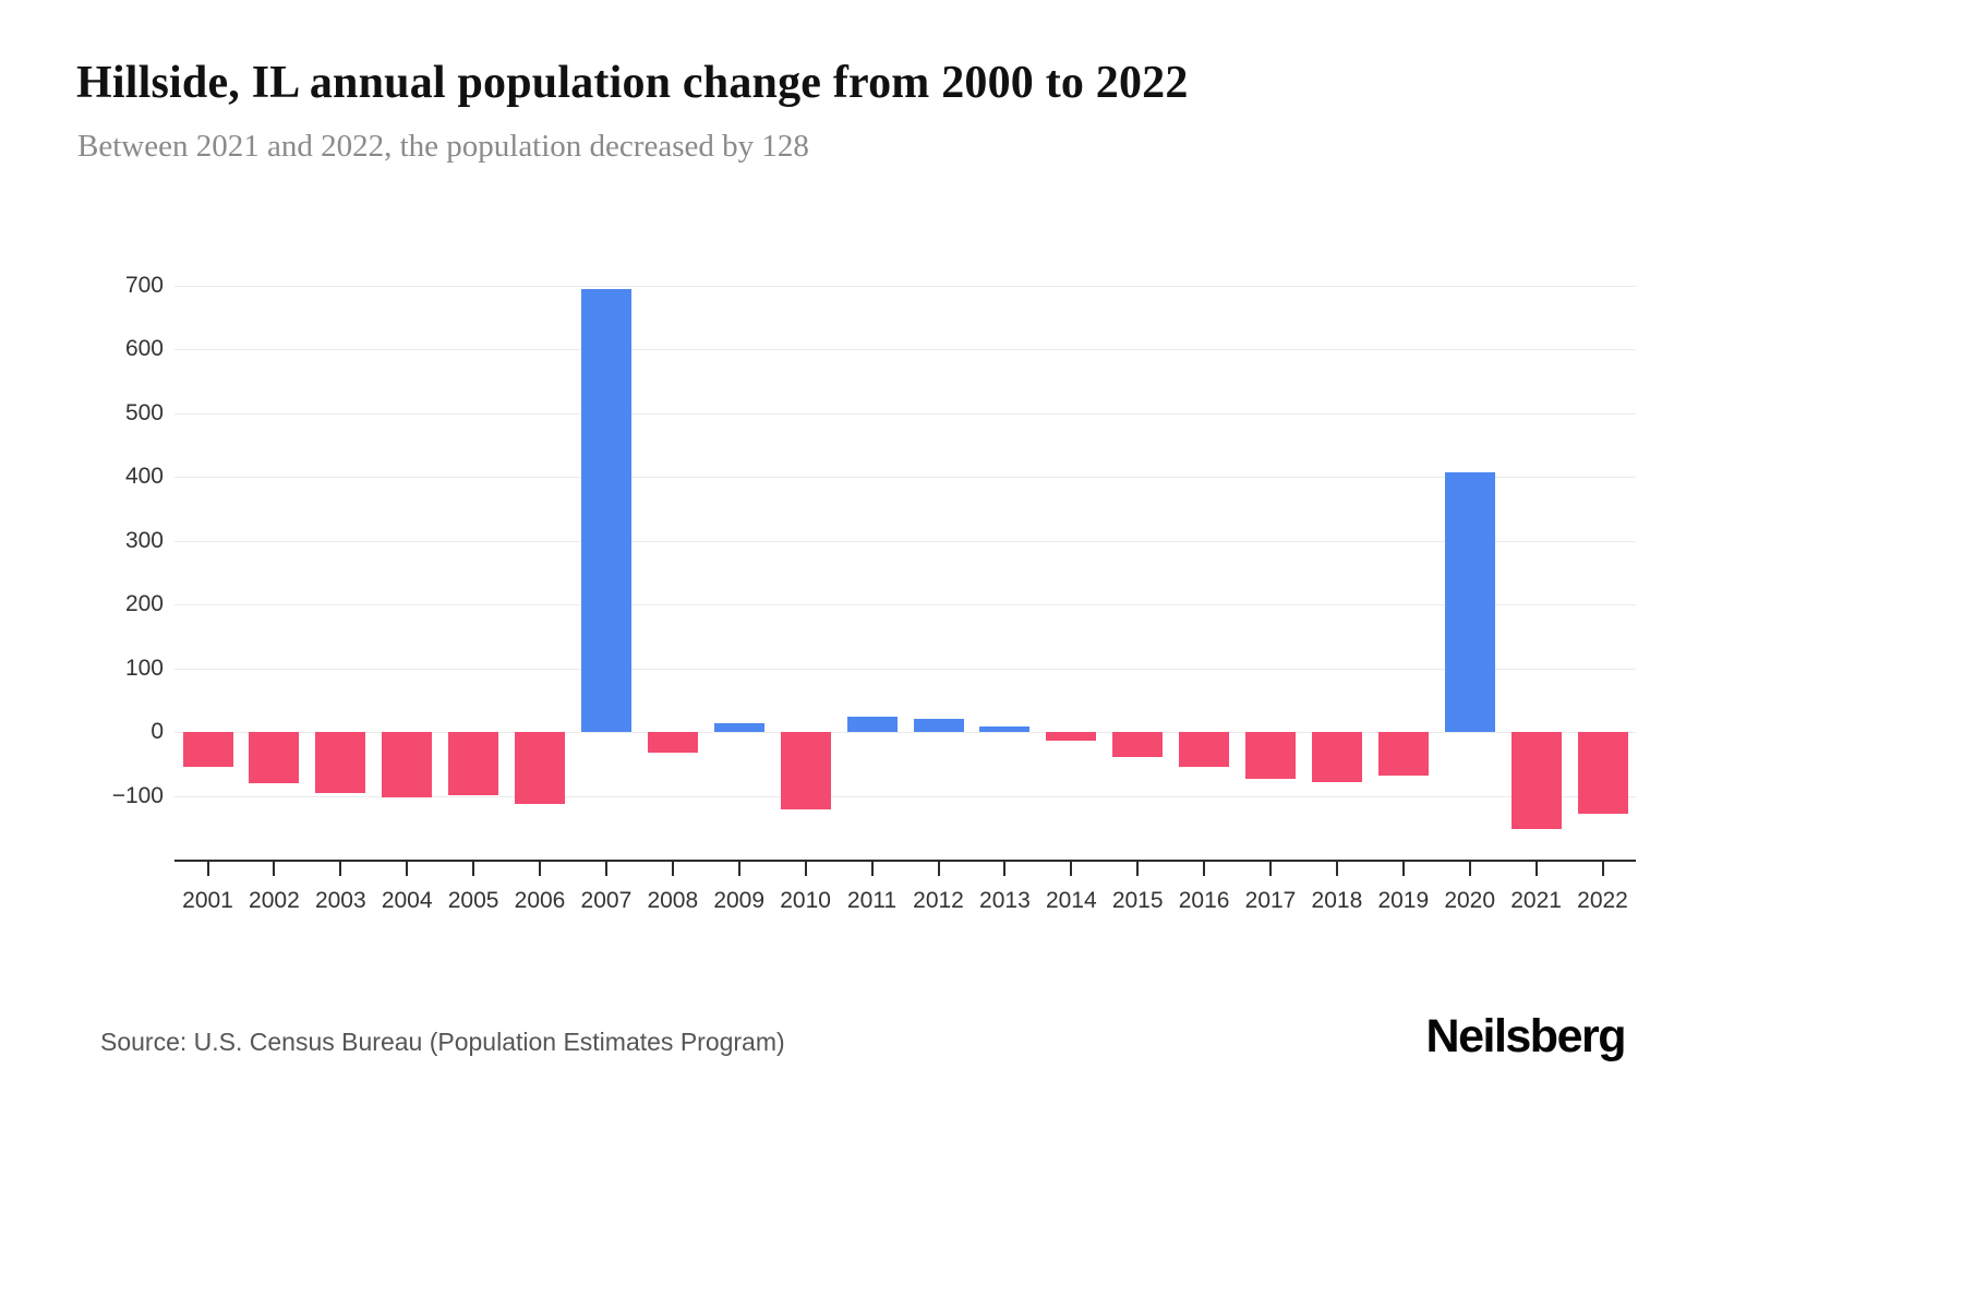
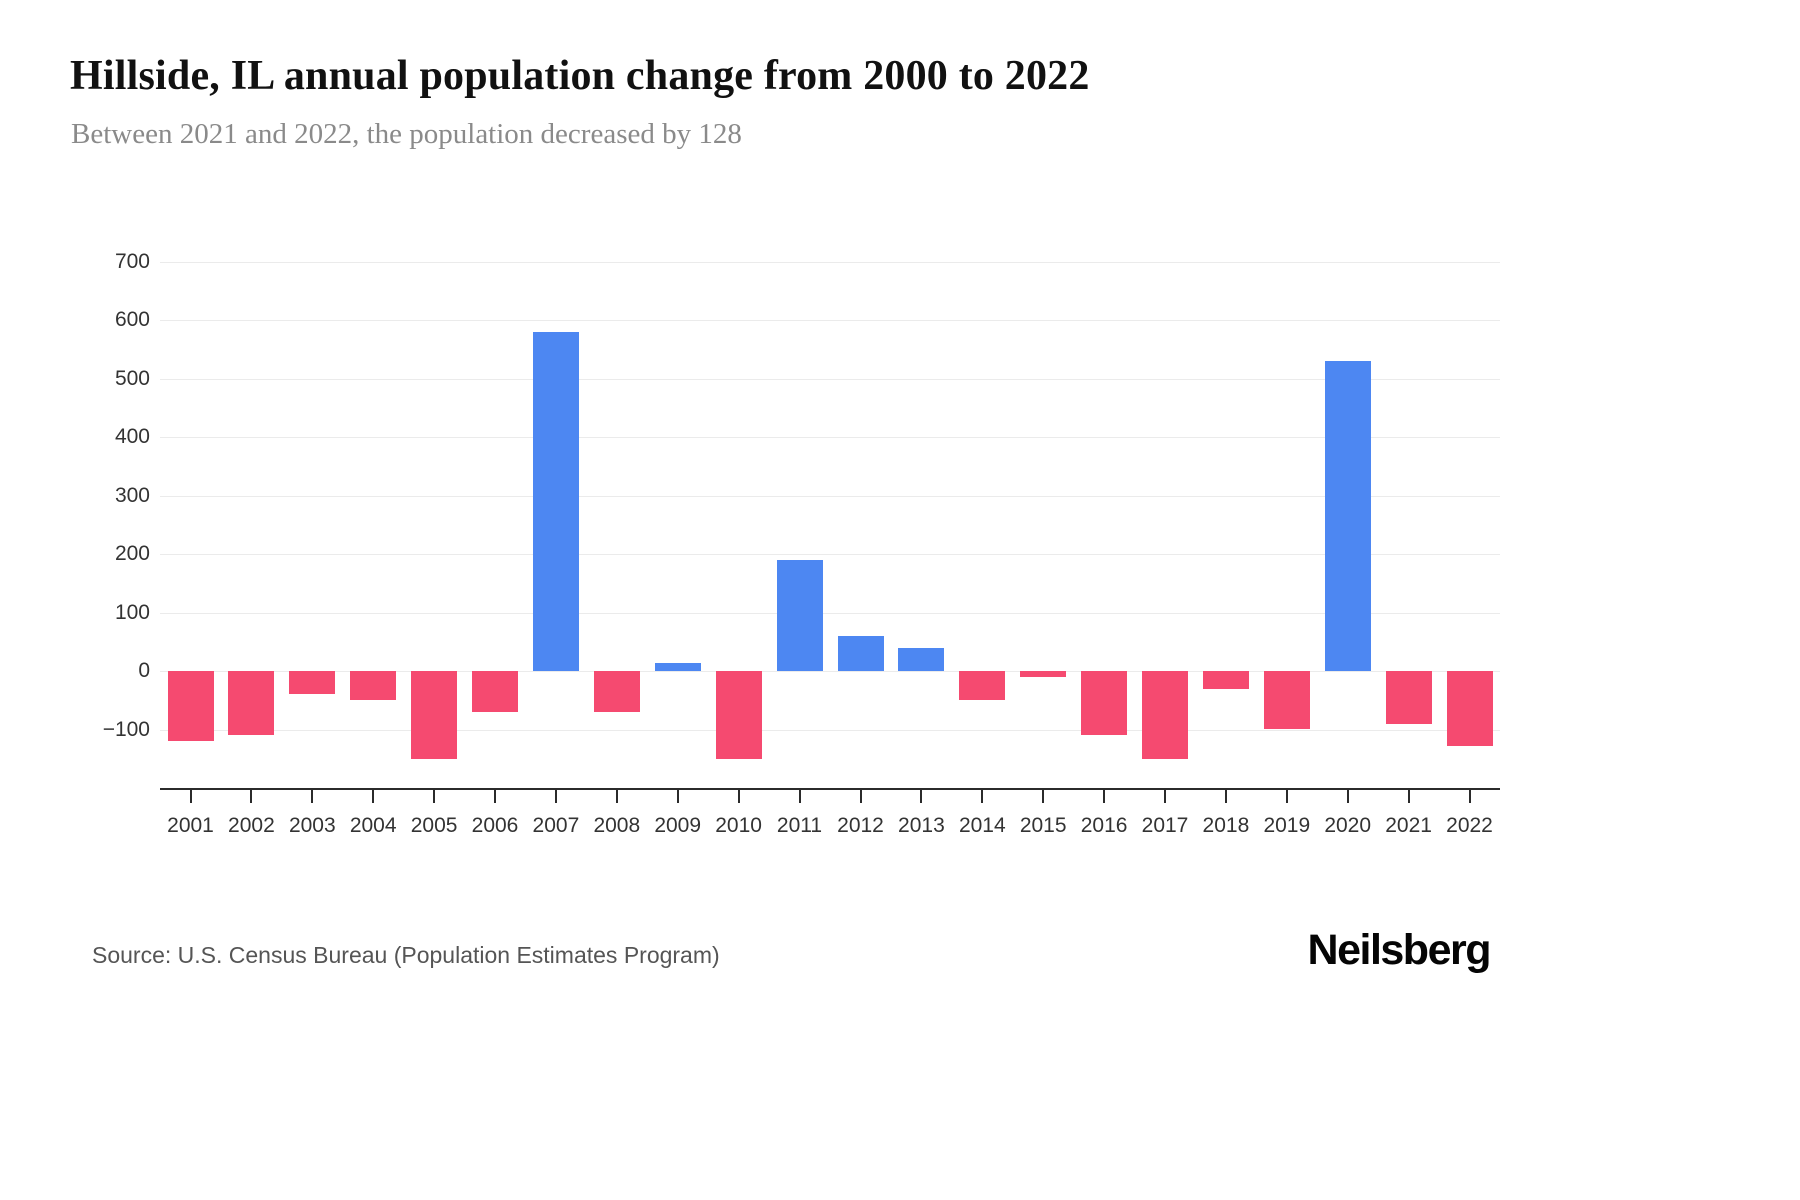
2001: -60 -> -120
2002: -80 -> -110
2003: -100 -> -40
2004: -100 -> -50
2005: -100 -> -150
2006: -110 -> -70
2007: 700 -> 580
2008: -30 -> -70
2010: -120 -> -150
2011: 20 -> 190
2012: 20 -> 60
2013: 10 -> 40
2014: -10 -> -50
2015: -40 -> -10
2016: -60 -> -110
2017: -70 -> -150
2018: -80 -> -30
2019: -70 -> -100
2020: 410 -> 530
2021: -150 -> -90
